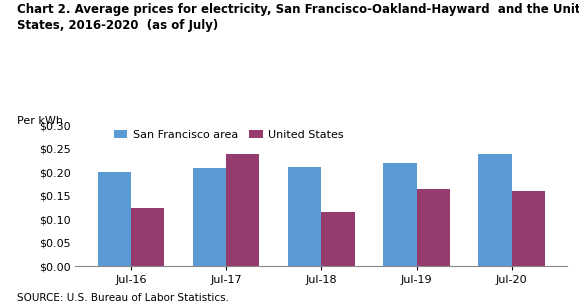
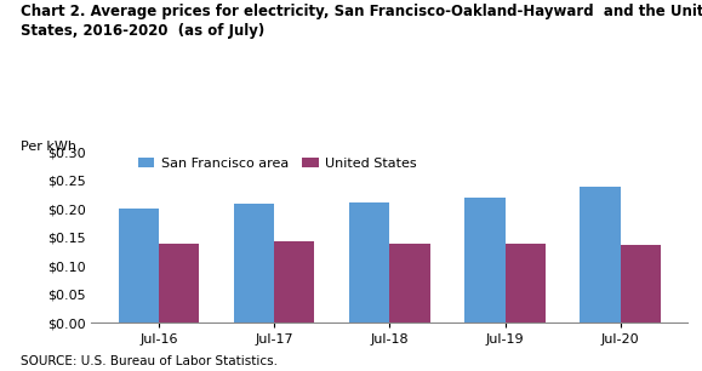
United States/Jul-16: $0.125 -> $0.138
United States/Jul-17: $0.240 -> $0.144
United States/Jul-18: $0.115 -> $0.138
United States/Jul-19: $0.165 -> $0.140
United States/Jul-20: $0.160 -> $0.136
